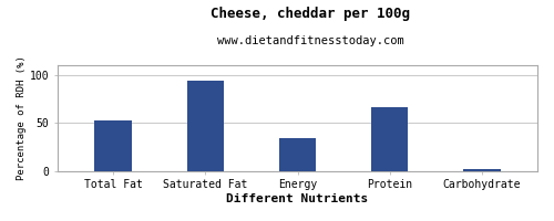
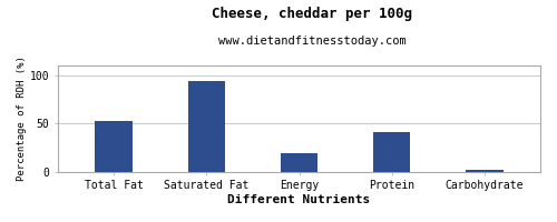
Energy: 34 -> 19
Protein: 66 -> 41
